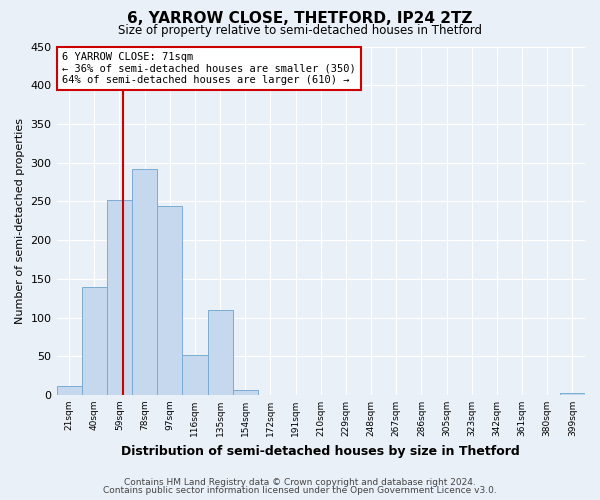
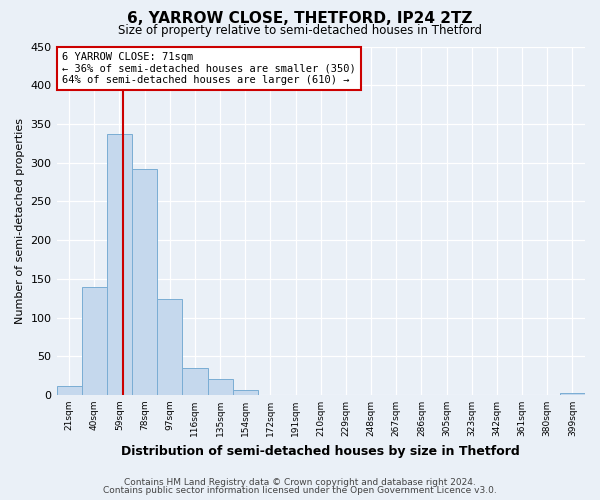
59sqm: 252 -> 337
97sqm: 244 -> 124
116sqm: 52 -> 35
135sqm: 110 -> 20
